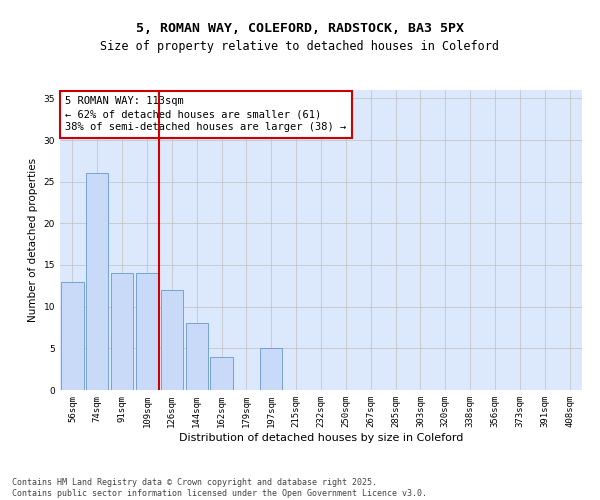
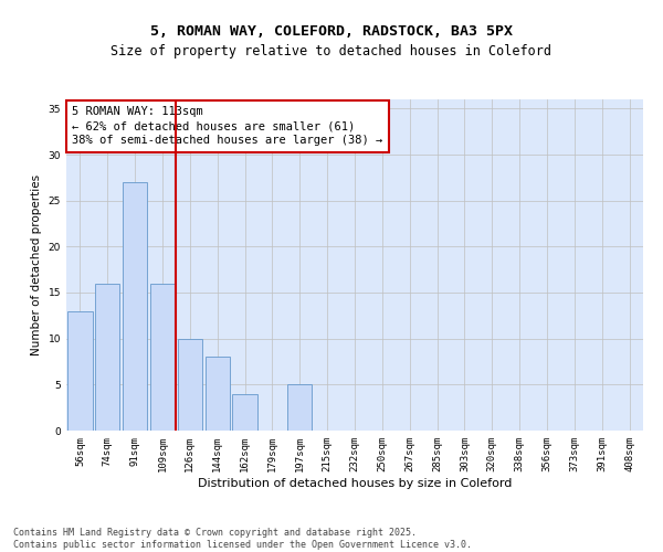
74sqm: 26 -> 16
91sqm: 14 -> 27
109sqm: 14 -> 16
126sqm: 12 -> 10
